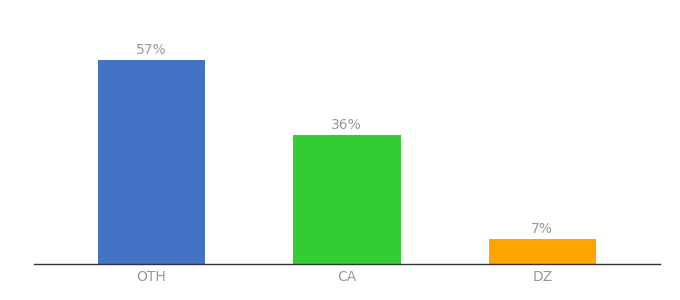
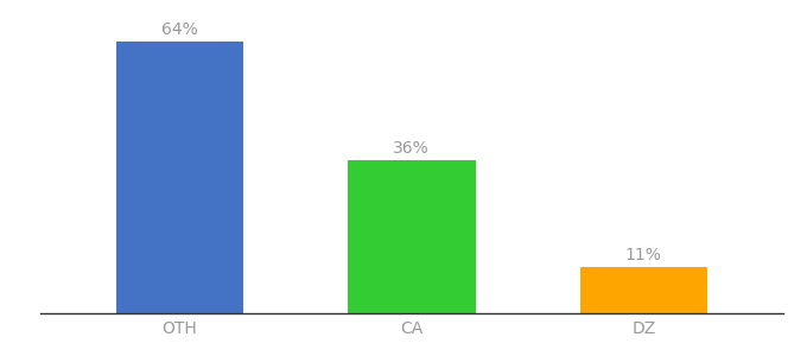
OTH: 57% -> 64%
DZ: 7% -> 11%
